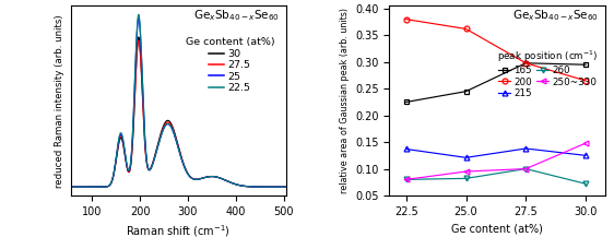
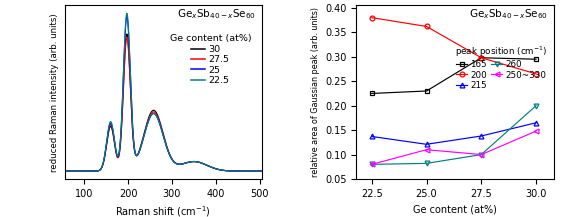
165/25.0: 0.245 -> 0.230
250~330/25.0: 0.095 -> 0.110
215/30.0: 0.125 -> 0.165
260/30.0: 0.072 -> 0.200
